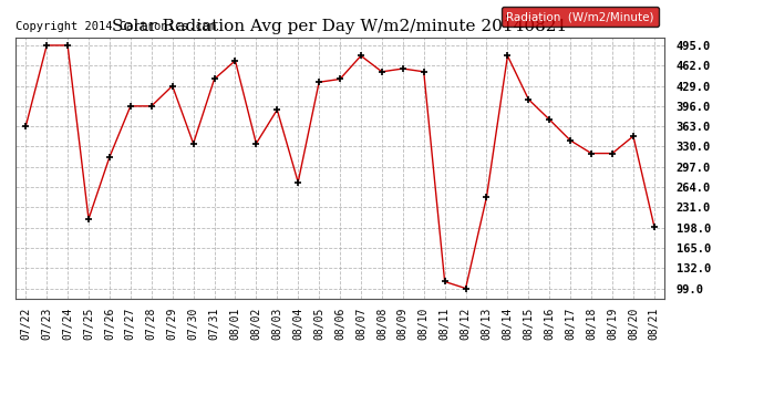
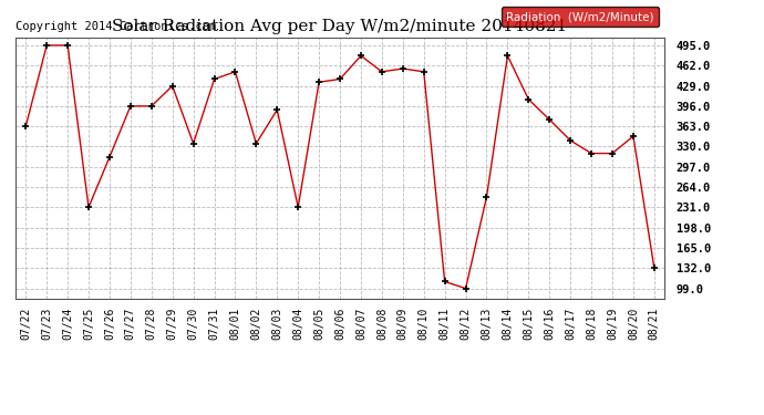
07/25: 212 -> 231
08/01: 470 -> 452
08/04: 272 -> 231
08/21: 200 -> 132
